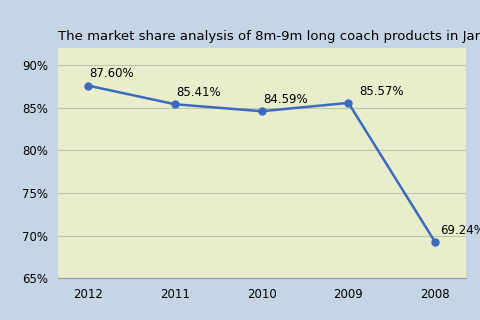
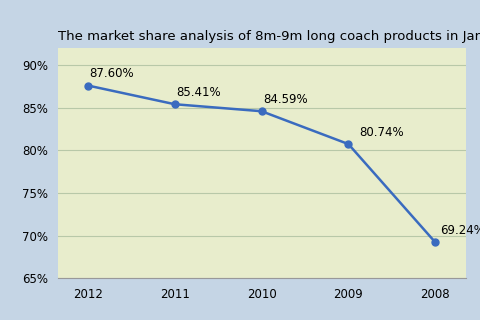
2009: 85.57% -> 80.74%
